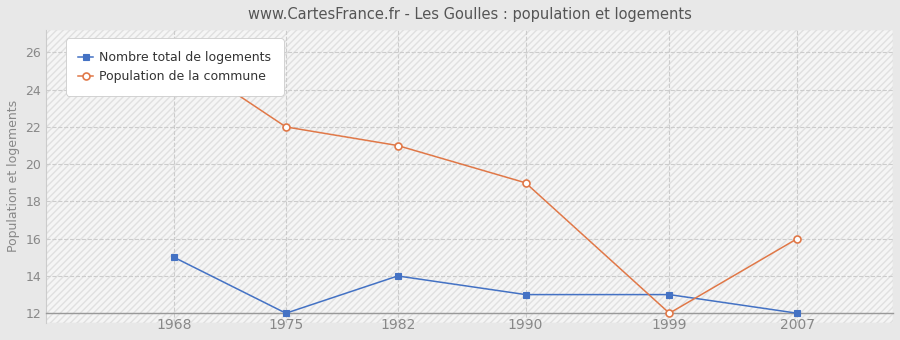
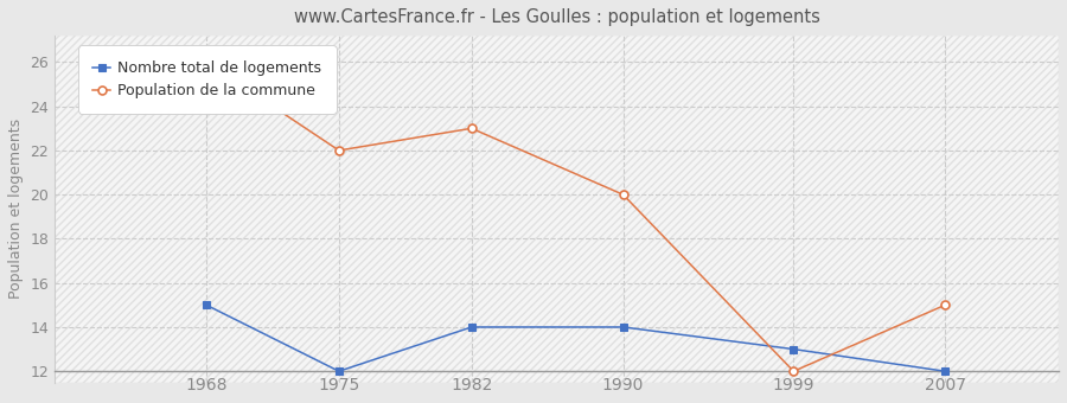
Population de la commune/1982: 21 -> 23
Nombre total de logements/1990: 13 -> 14
Population de la commune/1990: 19 -> 20
Population de la commune/2007: 16 -> 15
